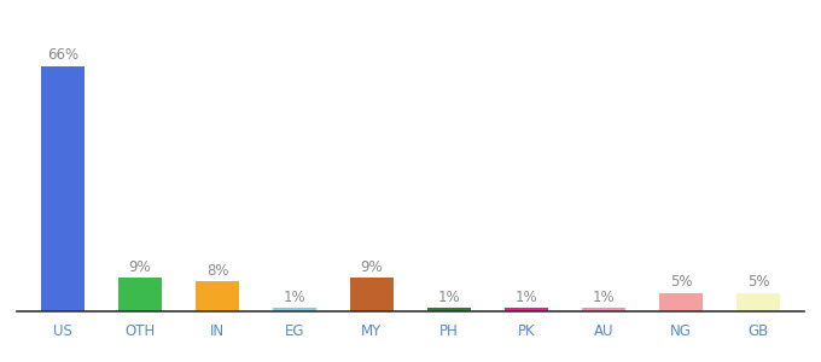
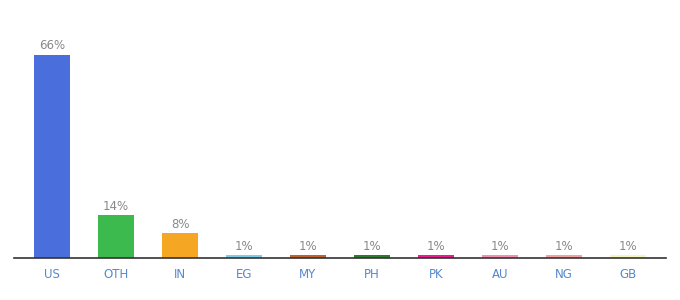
OTH: 9% -> 14%
MY: 9% -> 1%
NG: 5% -> 1%
GB: 5% -> 1%
